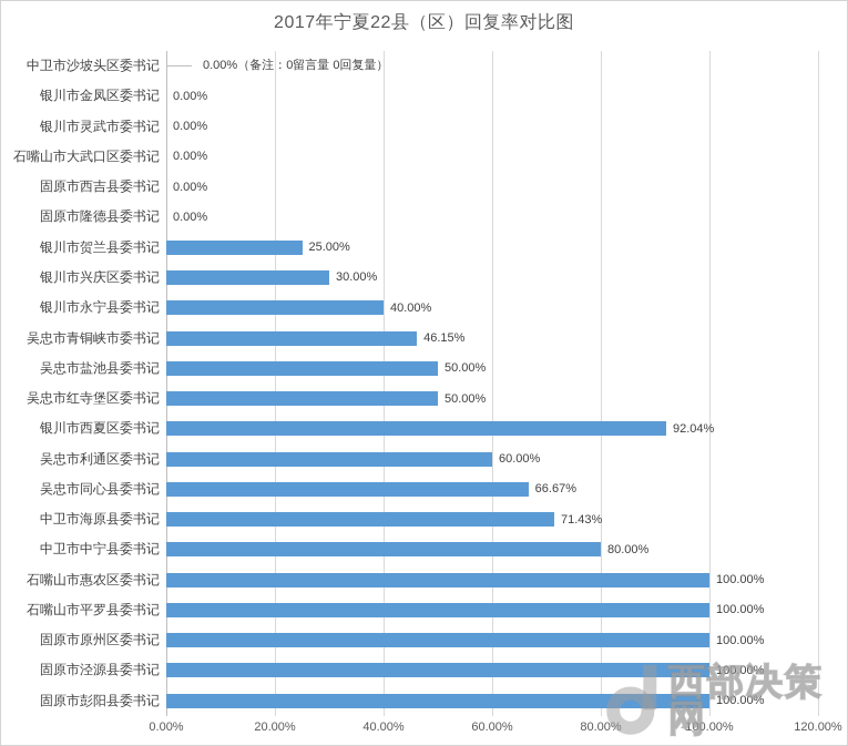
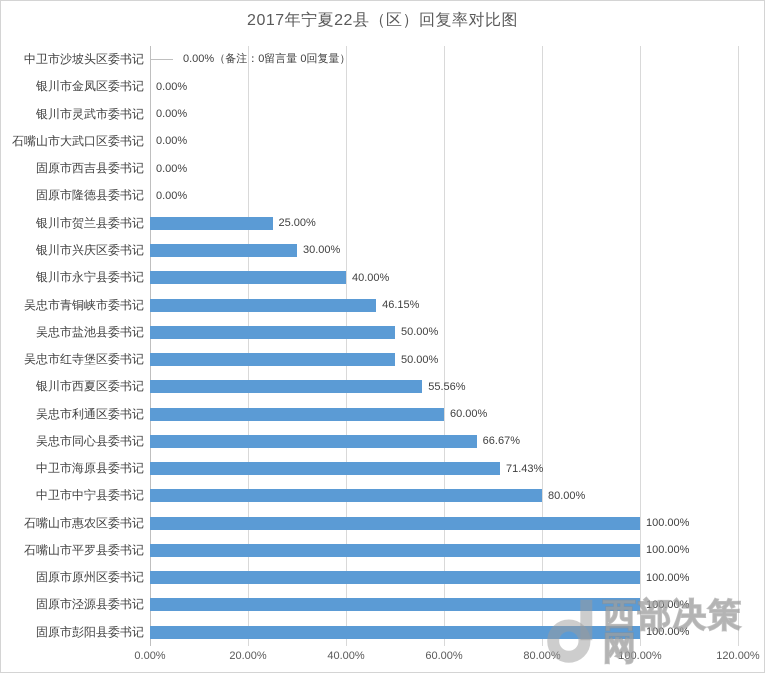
银川市西夏区委书记: 92.04% -> 55.56%
